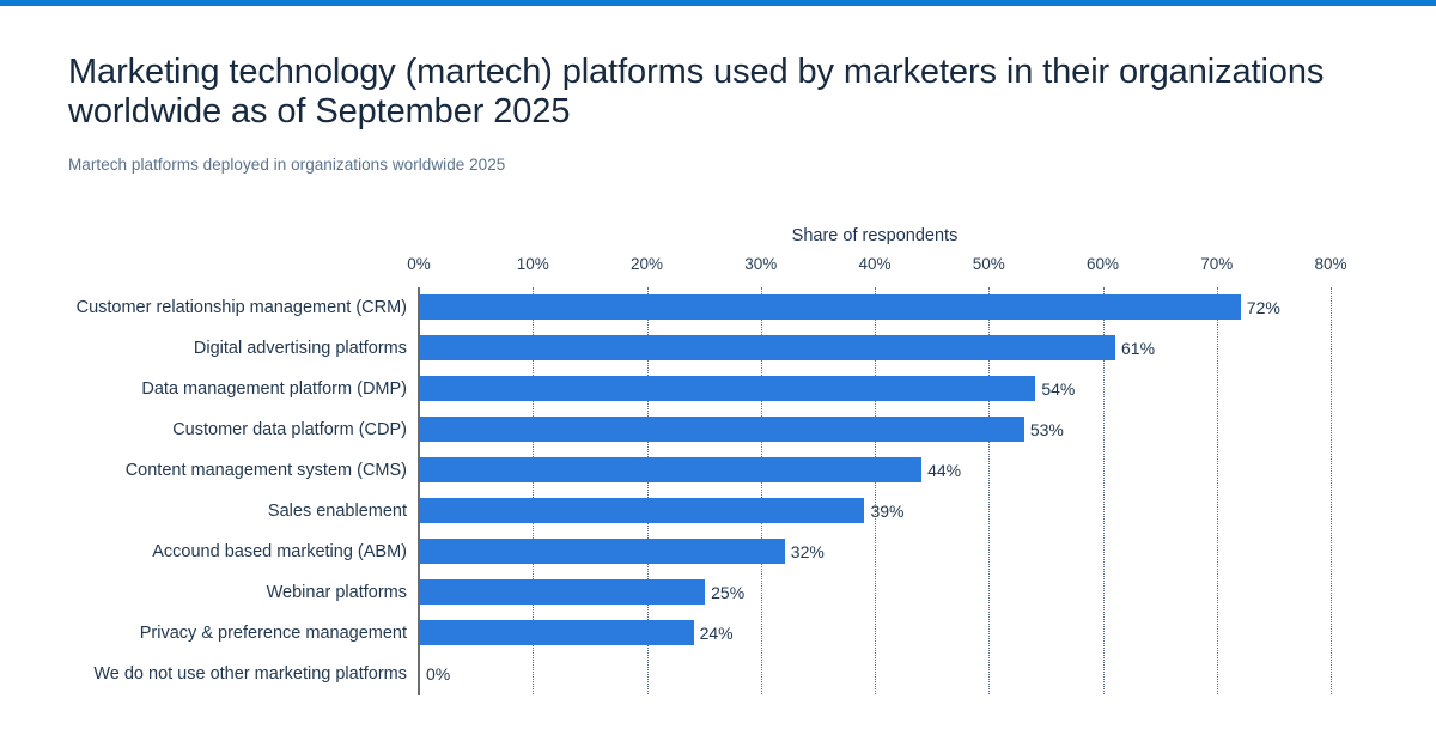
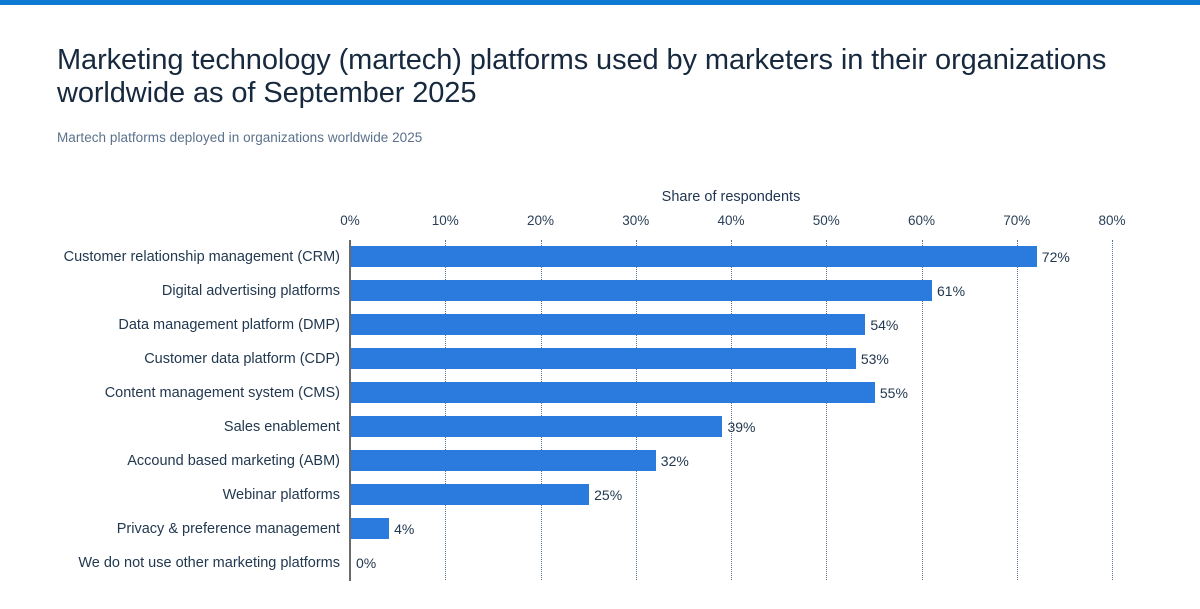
Content management system (CMS): 44% -> 55%
Privacy & preference management: 24% -> 4%
